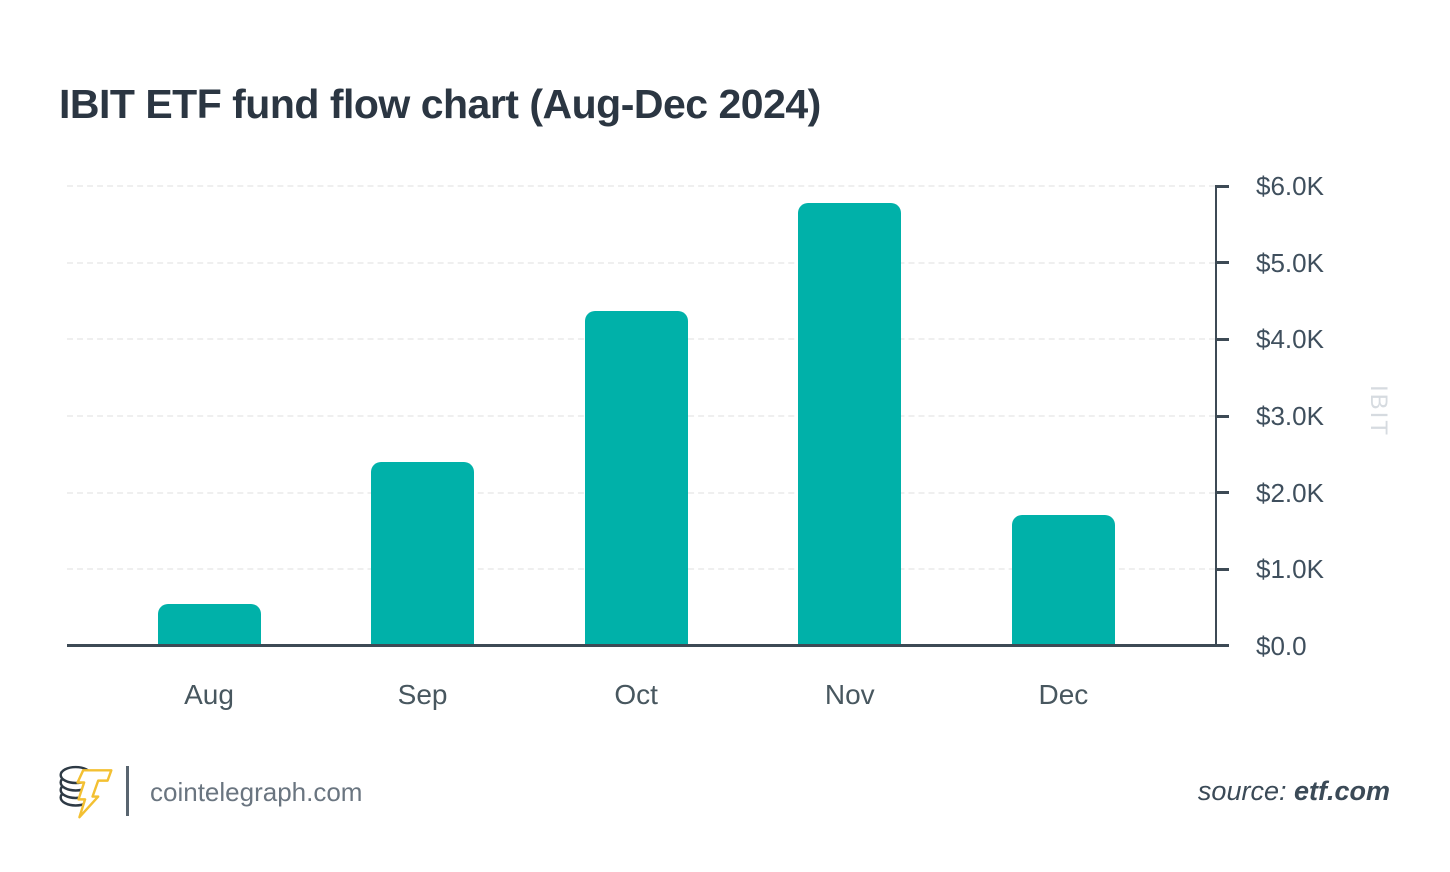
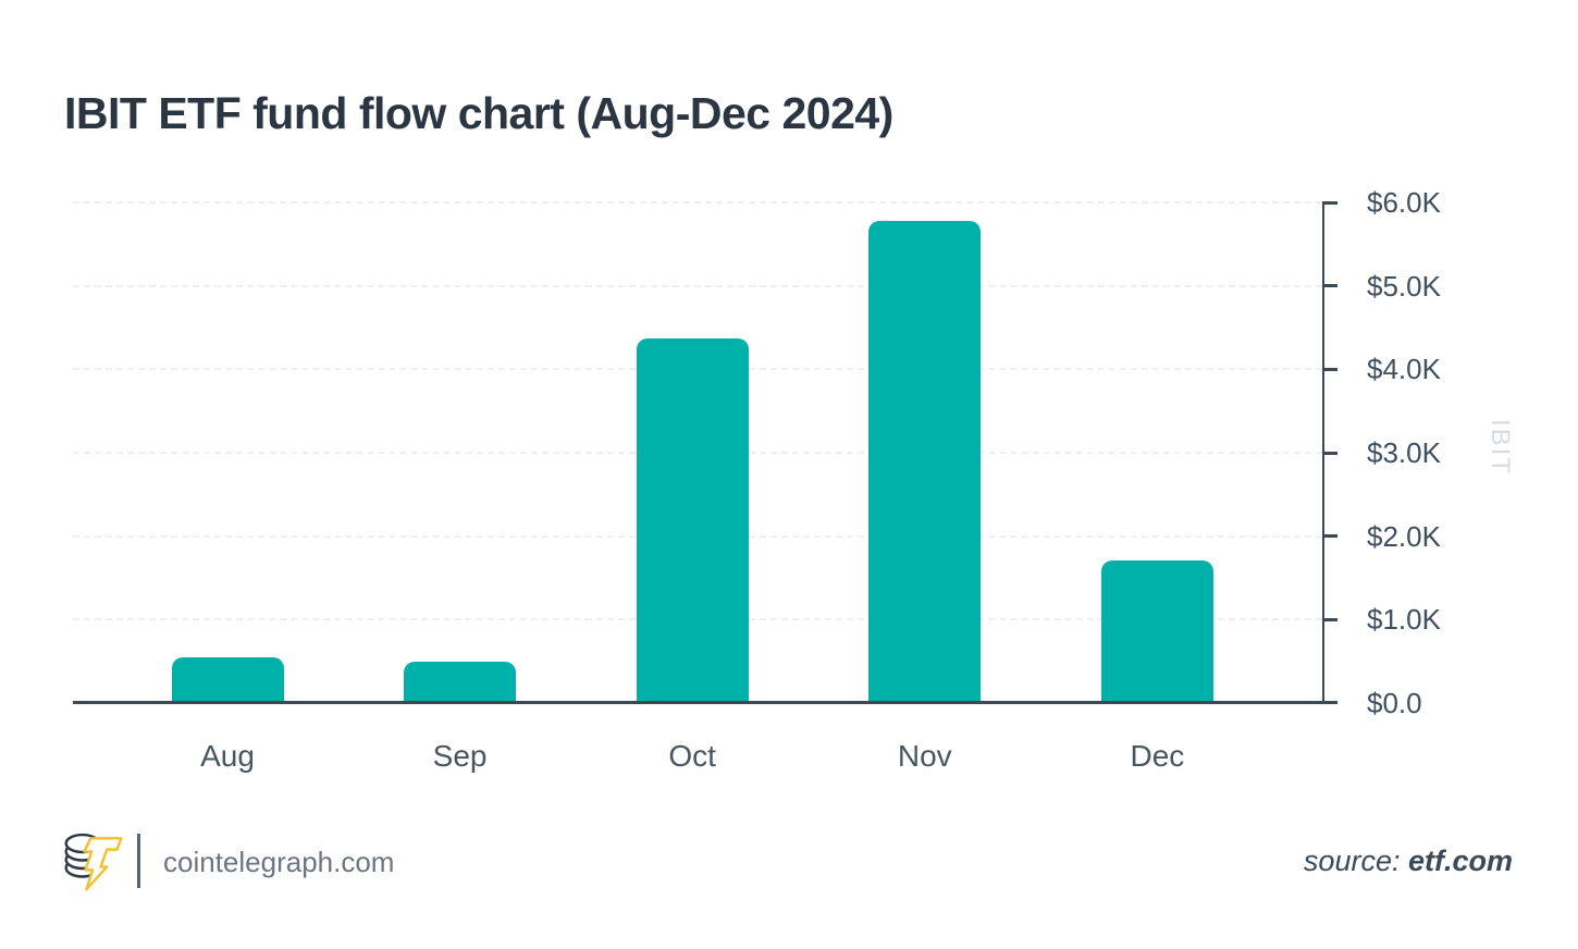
Sep: $2.4K -> $0.5K
